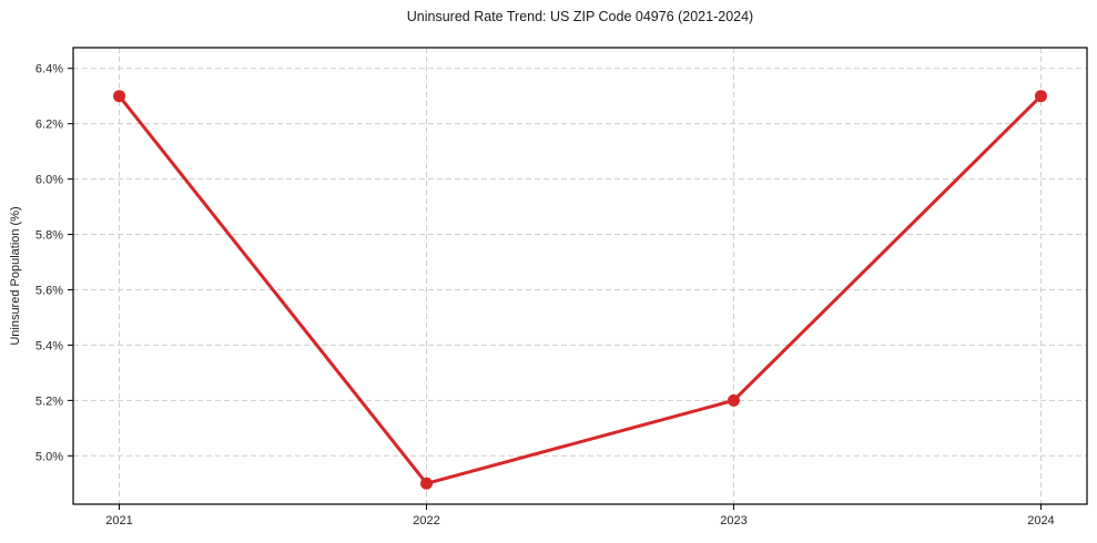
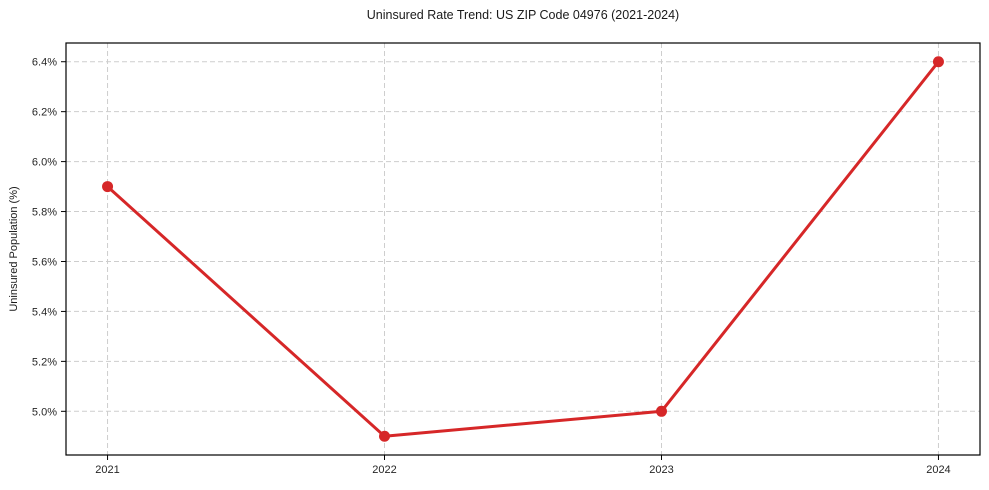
2021: 6.3% -> 5.9%
2023: 5.2% -> 5.0%
2024: 6.3% -> 6.4%
